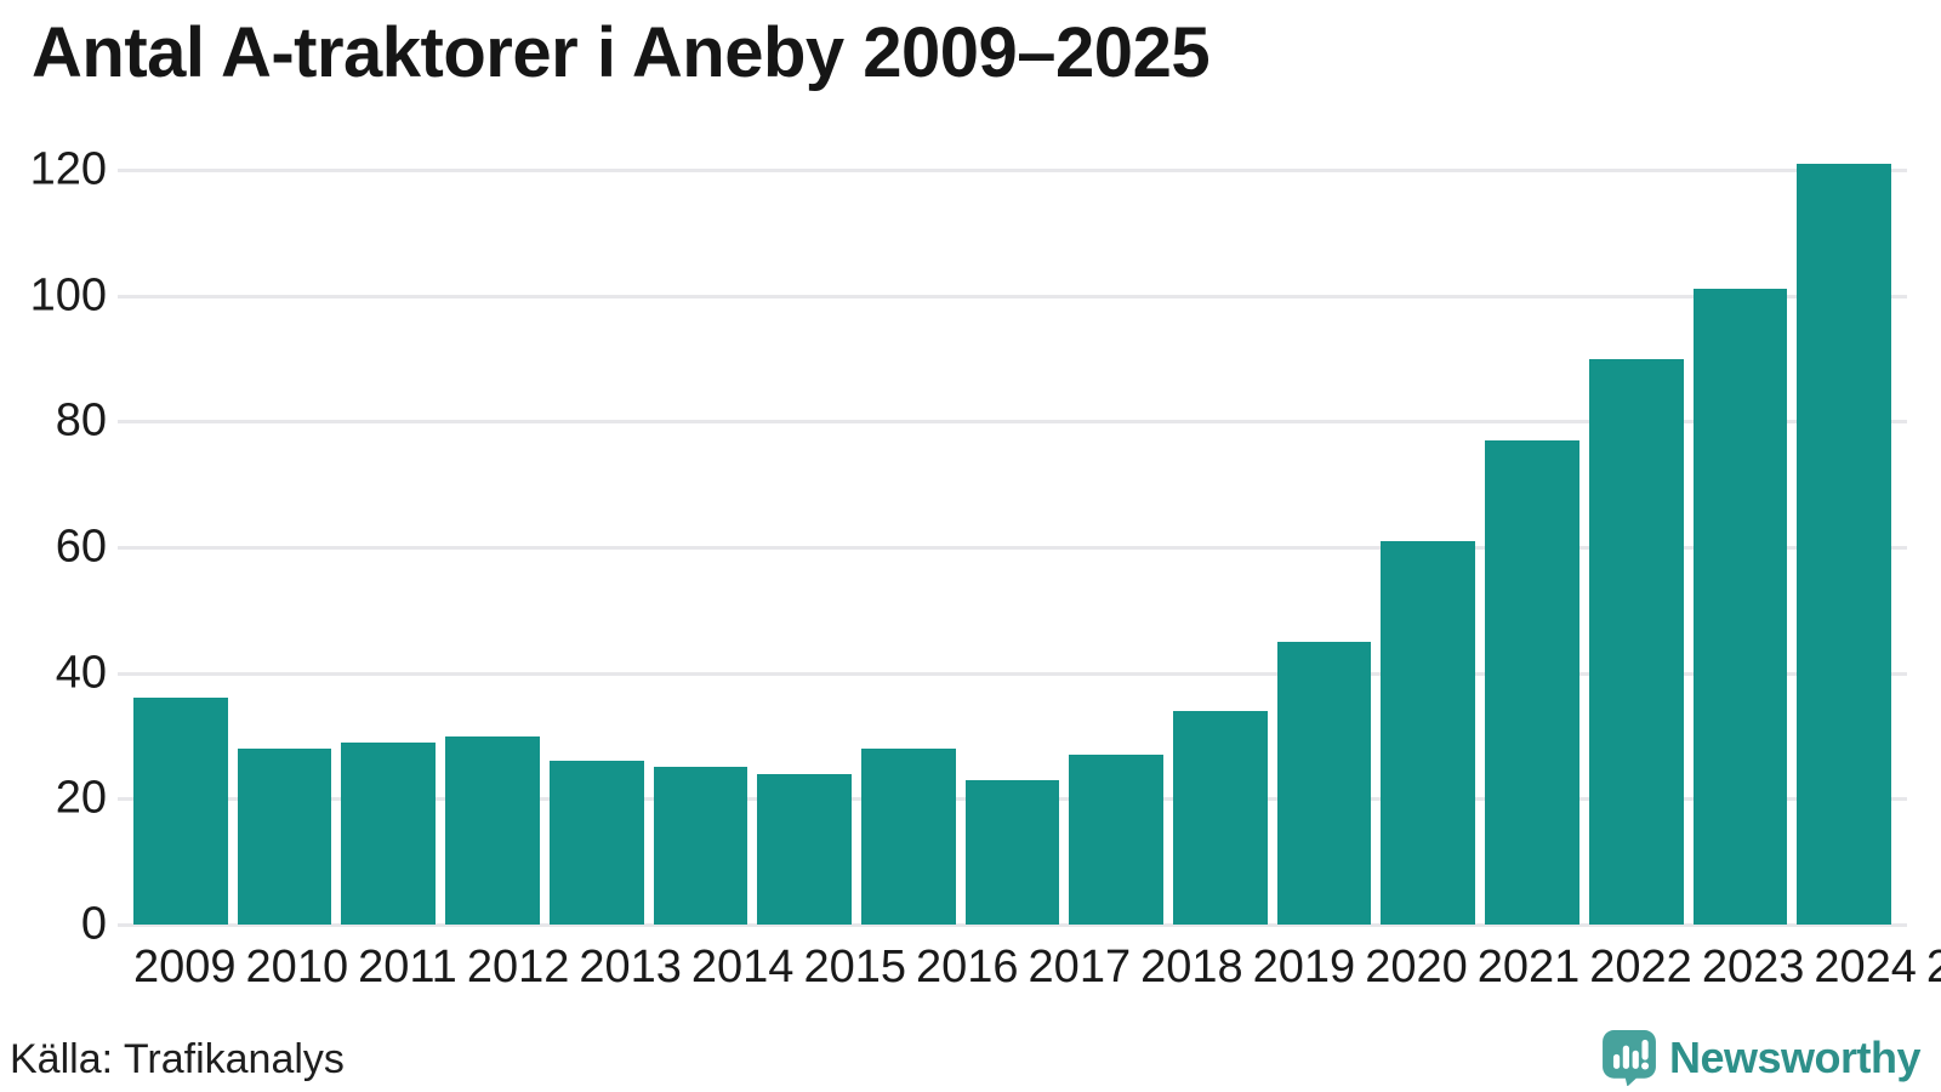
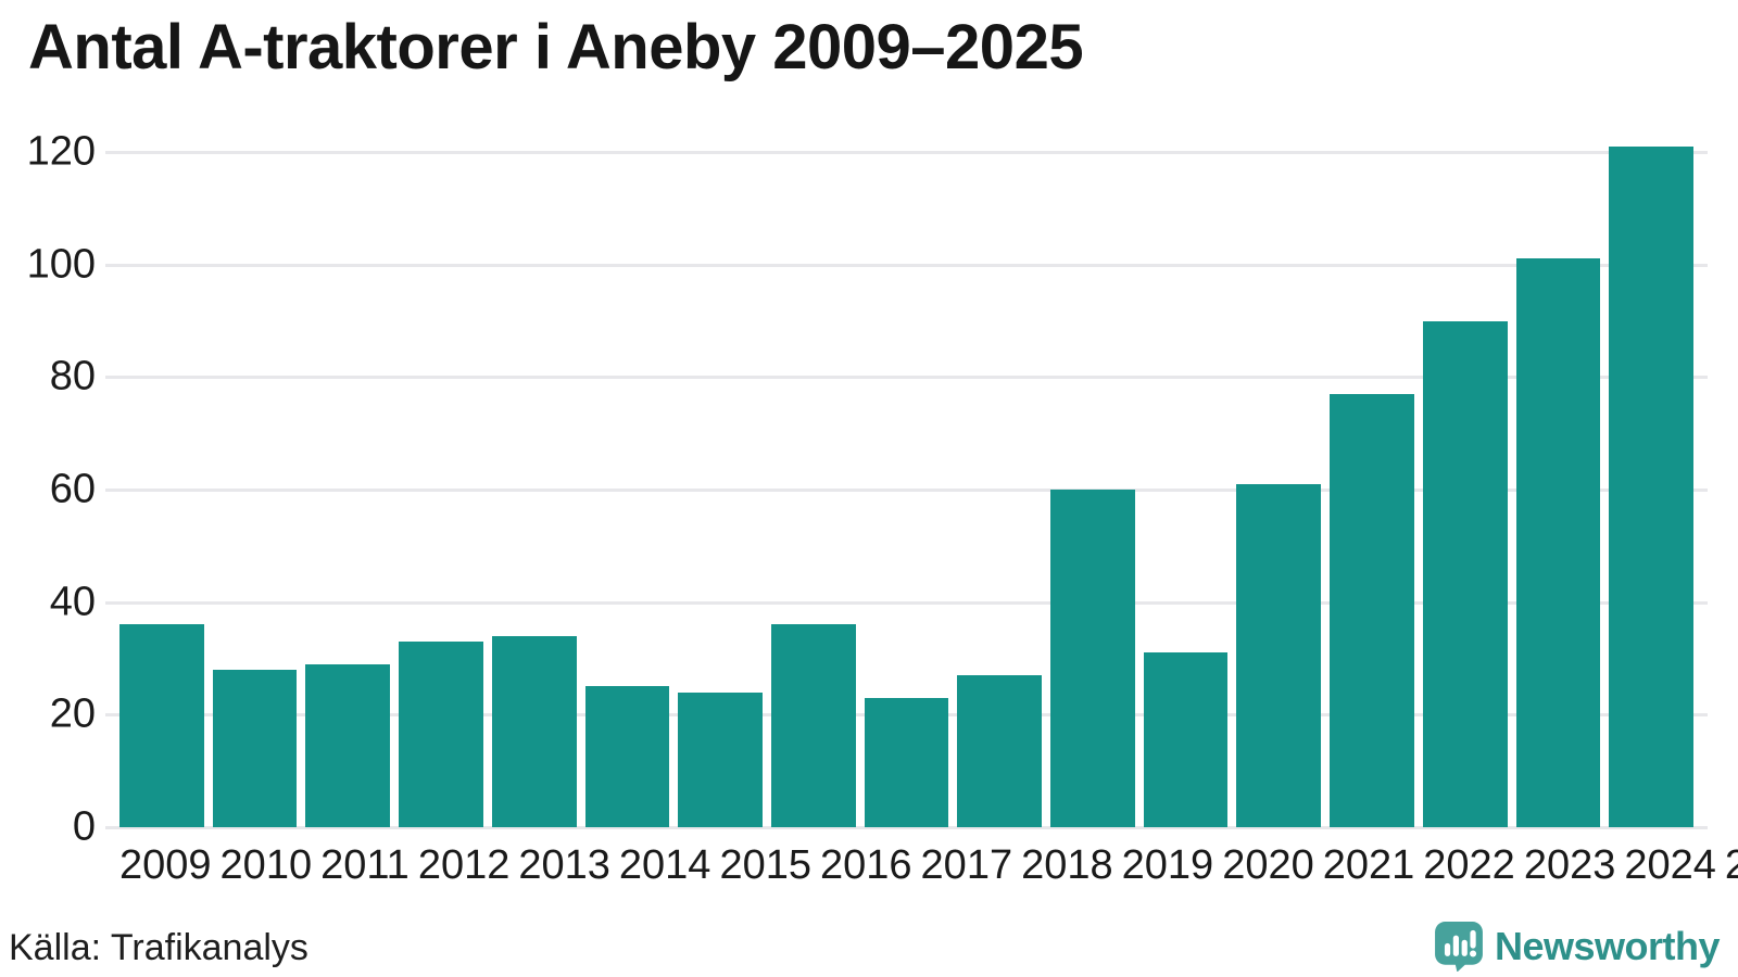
2012: 30 -> 33
2013: 26 -> 34
2016: 28 -> 36
2019: 34 -> 60
2020: 45 -> 31
